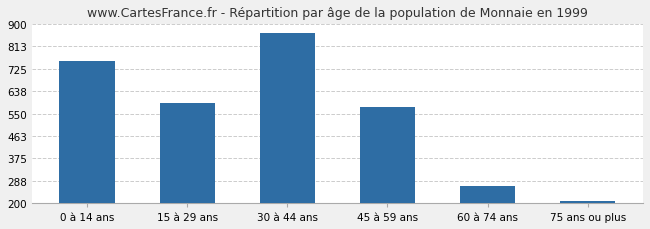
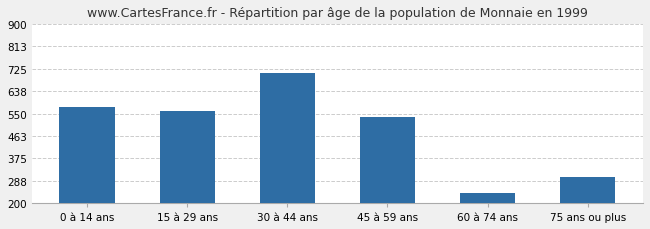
0 à 14 ans: 755 -> 575
15 à 29 ans: 590 -> 560
30 à 44 ans: 865 -> 710
45 à 59 ans: 575 -> 535
60 à 74 ans: 268 -> 240
75 ans ou plus: 207 -> 300
